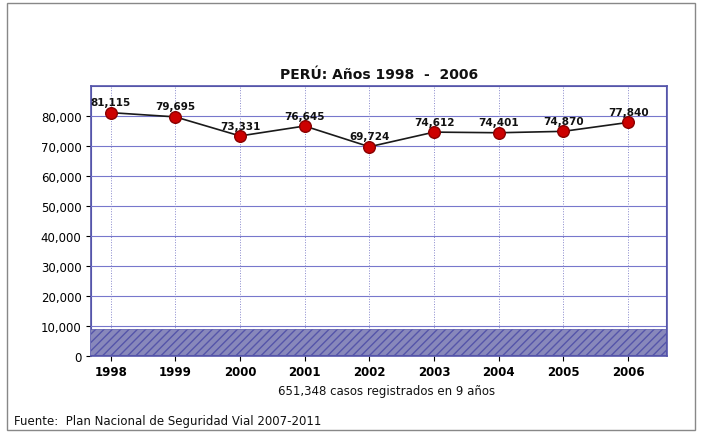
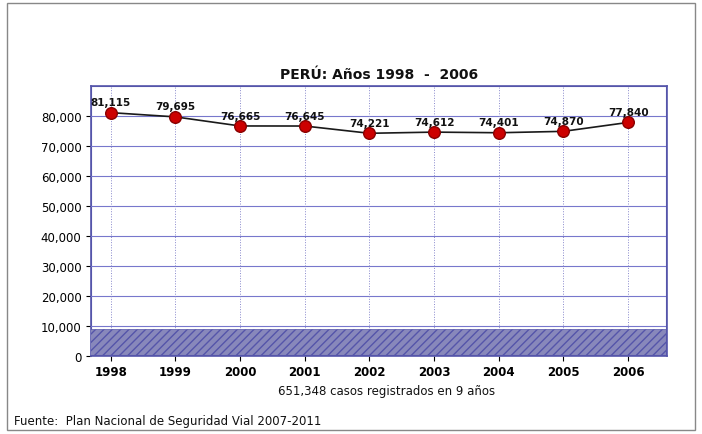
2000: 73,331 -> 76,665
2002: 69,724 -> 74,221
